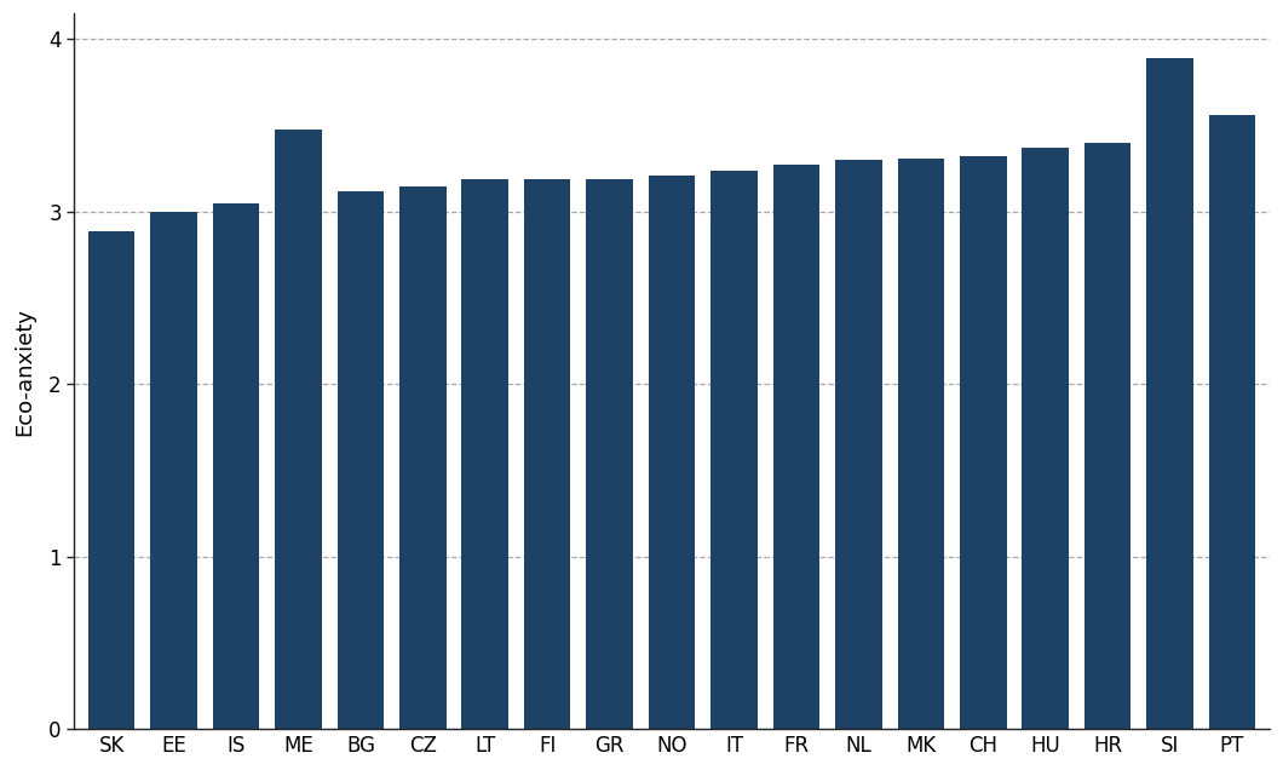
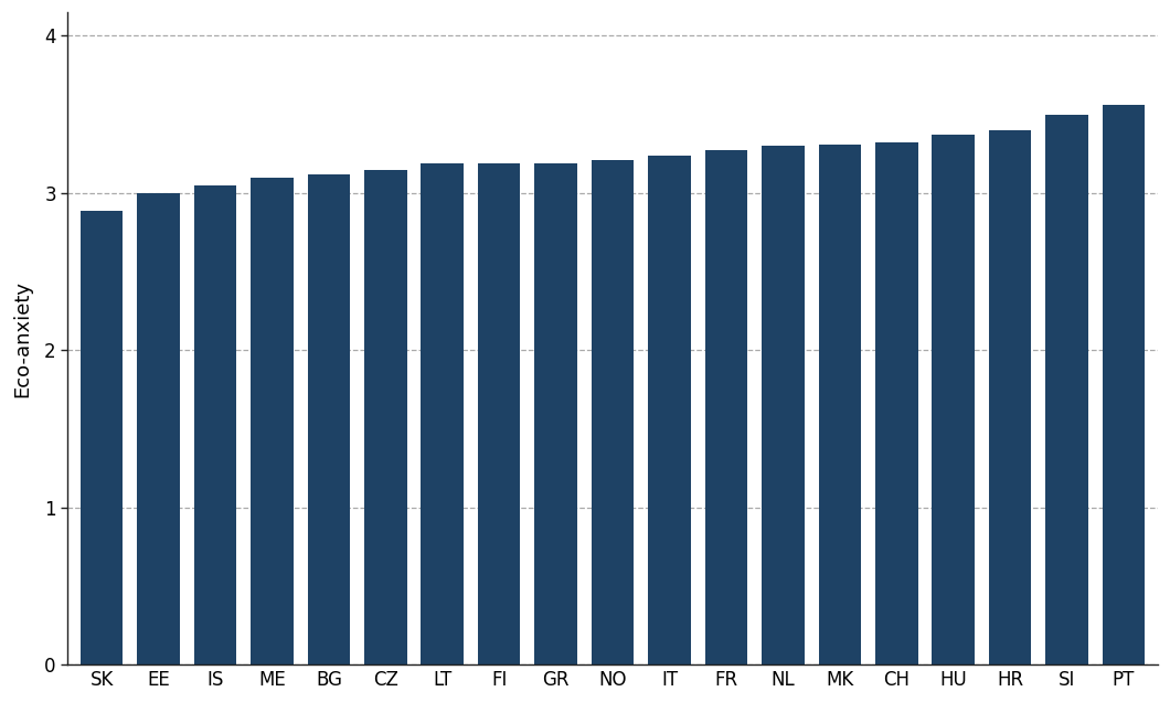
ME: 3.48 -> 3.10
SI: 3.89 -> 3.50
